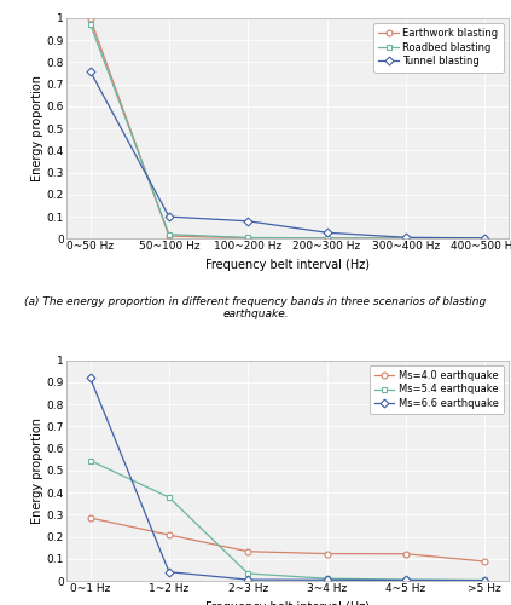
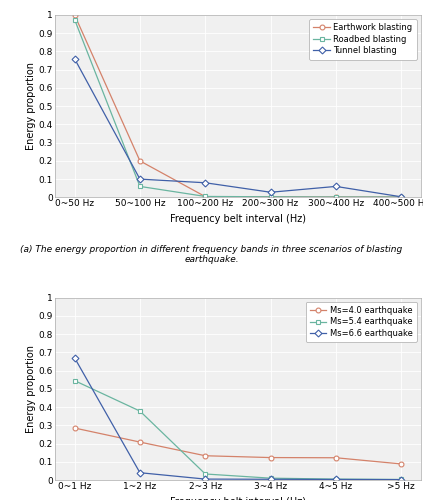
Earthwork blasting/50~100 Hz: 0.01 -> 0.20
Roadbed blasting/50~100 Hz: 0.02 -> 0.06
Tunnel blasting/300~400 Hz: 0.01 -> 0.06
Ms=6.6 earthquake/0~1 Hz: 0.92 -> 0.67
